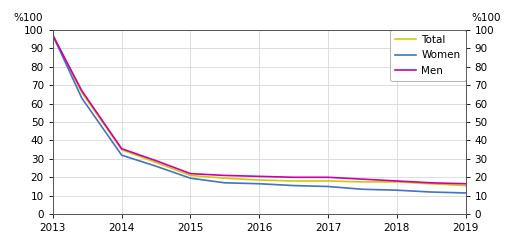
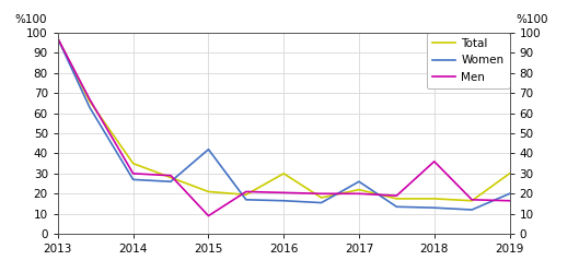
Women/2014: 32 -> 27
Men/2014: 36 -> 30
Women/2015: 20 -> 42
Men/2015: 22 -> 9
Total/2016: 18 -> 30
Total/2017: 18 -> 22
Women/2017: 15 -> 26
Men/2018: 18 -> 36
Total/2019: 16 -> 30
Women/2019: 12 -> 20
